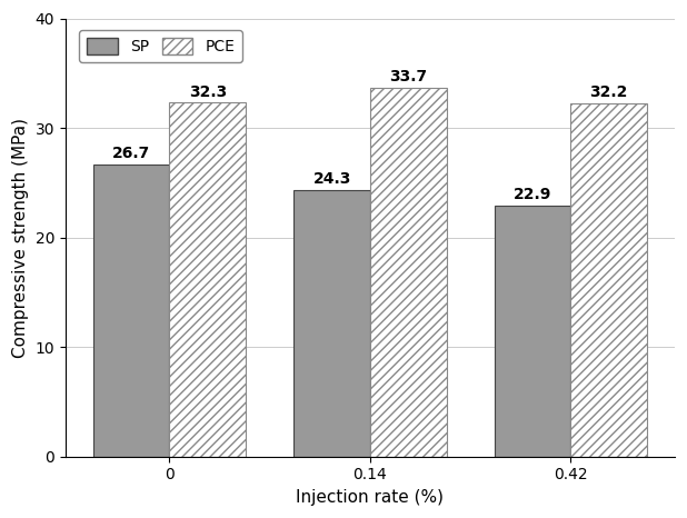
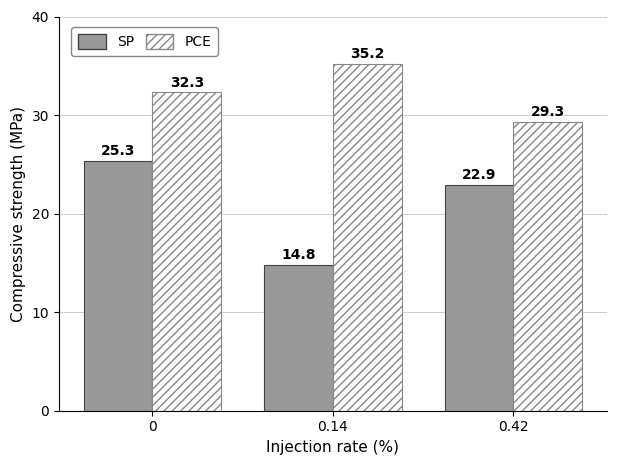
SP/0: 26.7 -> 25.3
SP/0.14: 24.3 -> 14.8
PCE/0.14: 33.7 -> 35.2
PCE/0.42: 32.2 -> 29.3
